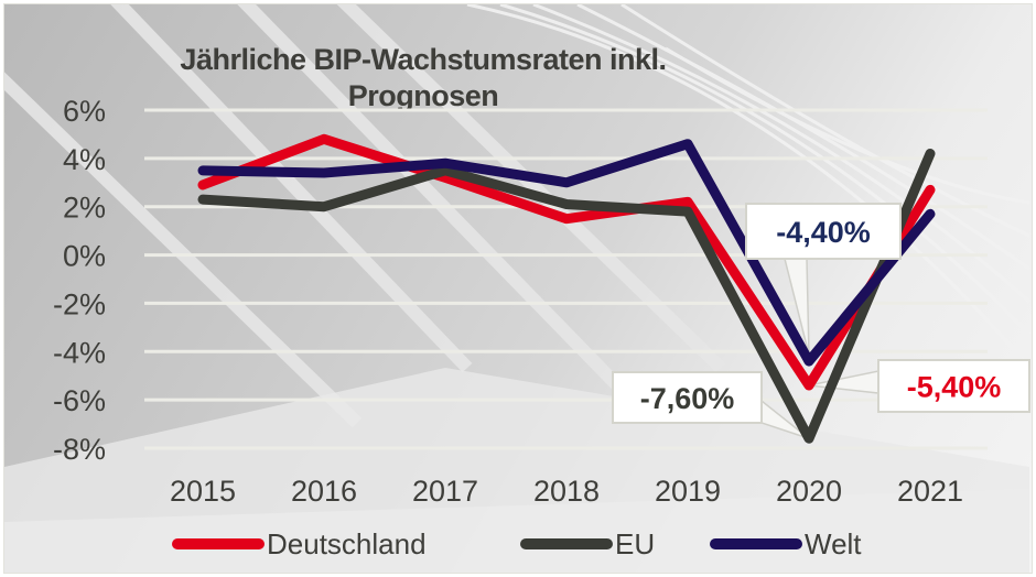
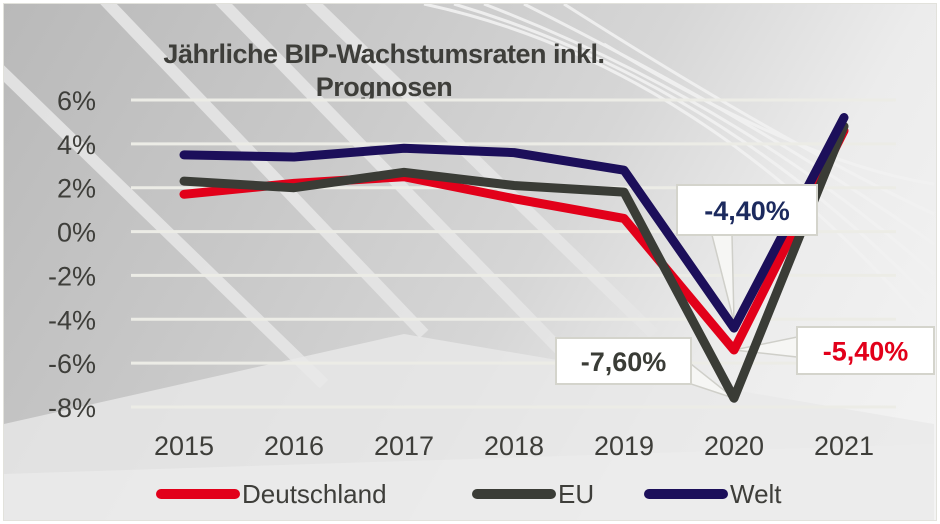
Deutschland/2015: 2.9% -> 1.7%
Deutschland/2016: 4.8% -> 2.2%
Deutschland/2017: 3.2% -> 2.5%
EU/2017: 3.5% -> 2.7%
Welt/2018: 3.0% -> 3.6%
Deutschland/2019: 2.2% -> 0.6%
Welt/2019: 4.6% -> 2.8%
Deutschland/2021: 2.7% -> 4.6%
EU/2021: 4.2% -> 4.8%
Welt/2021: 1.7% -> 5.2%
